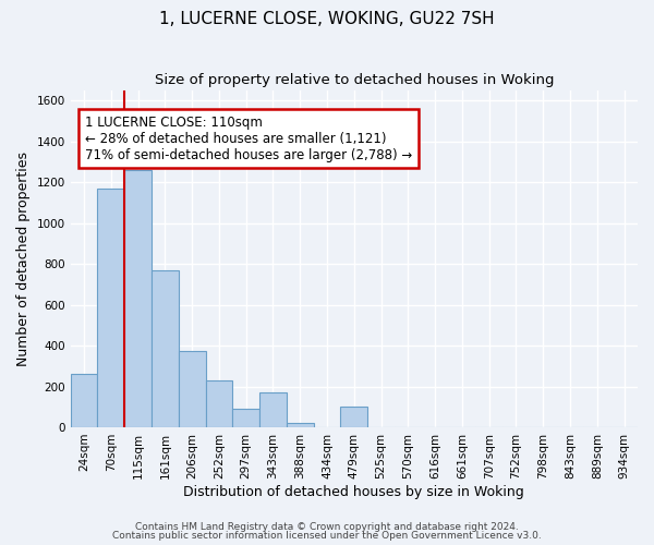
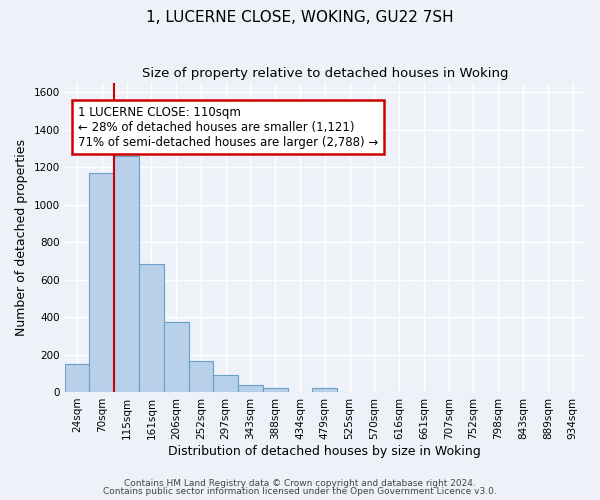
24sqm: 260 -> 150
161sqm: 770 -> 680
252sqm: 230 -> 160
343sqm: 170 -> 40
479sqm: 100 -> 20
